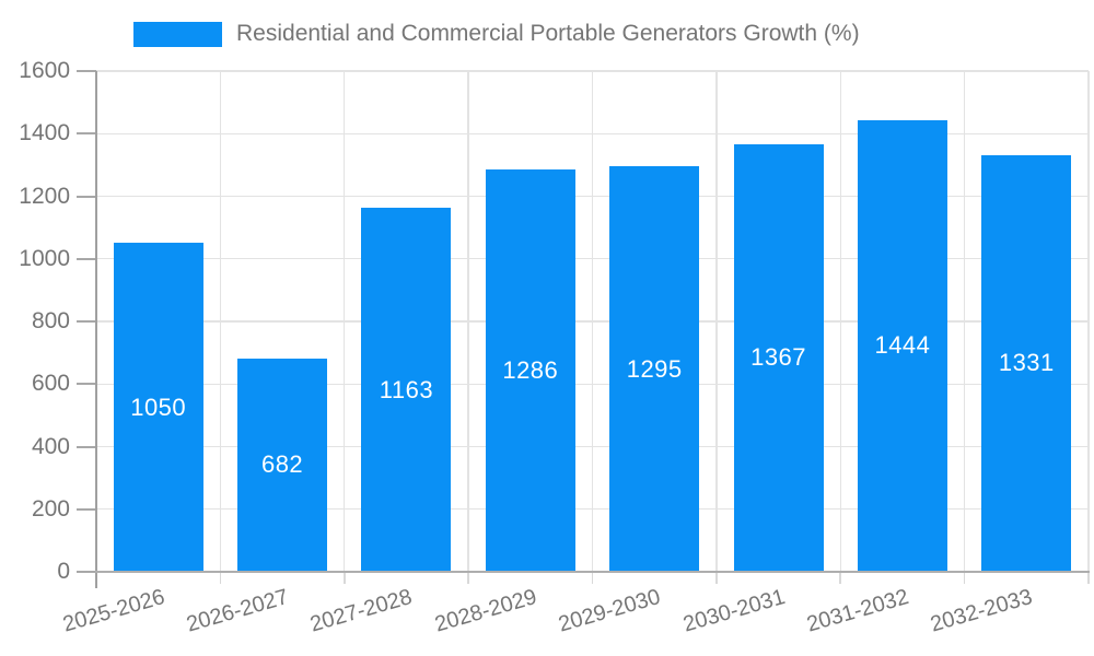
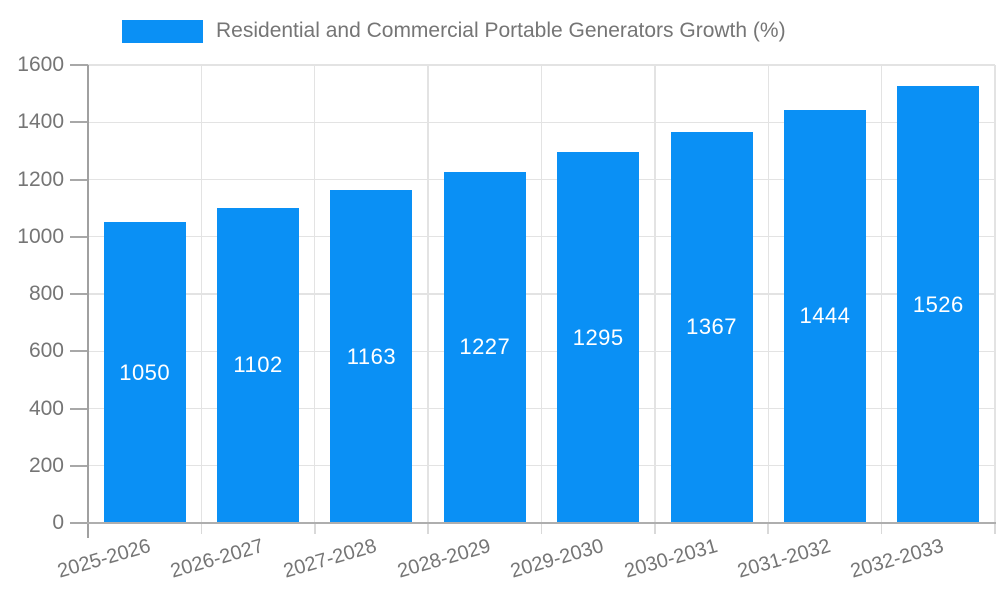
2026-2027: 682 -> 1102
2028-2029: 1286 -> 1227
2032-2033: 1331 -> 1526
